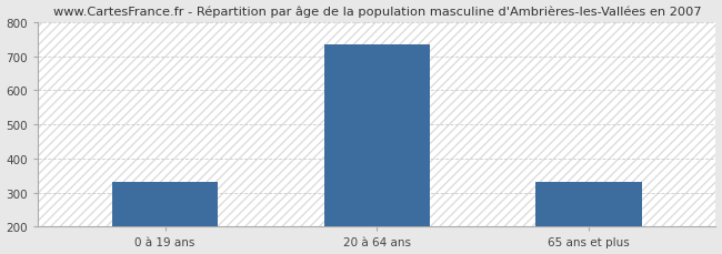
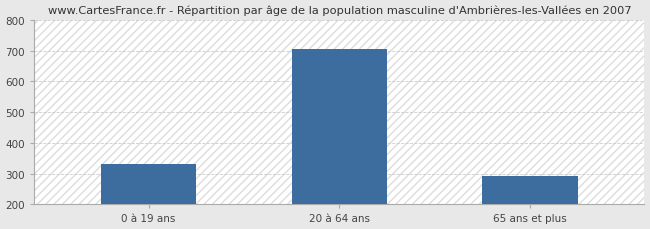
20 à 64 ans: 735 -> 707
65 ans et plus: 330 -> 291
